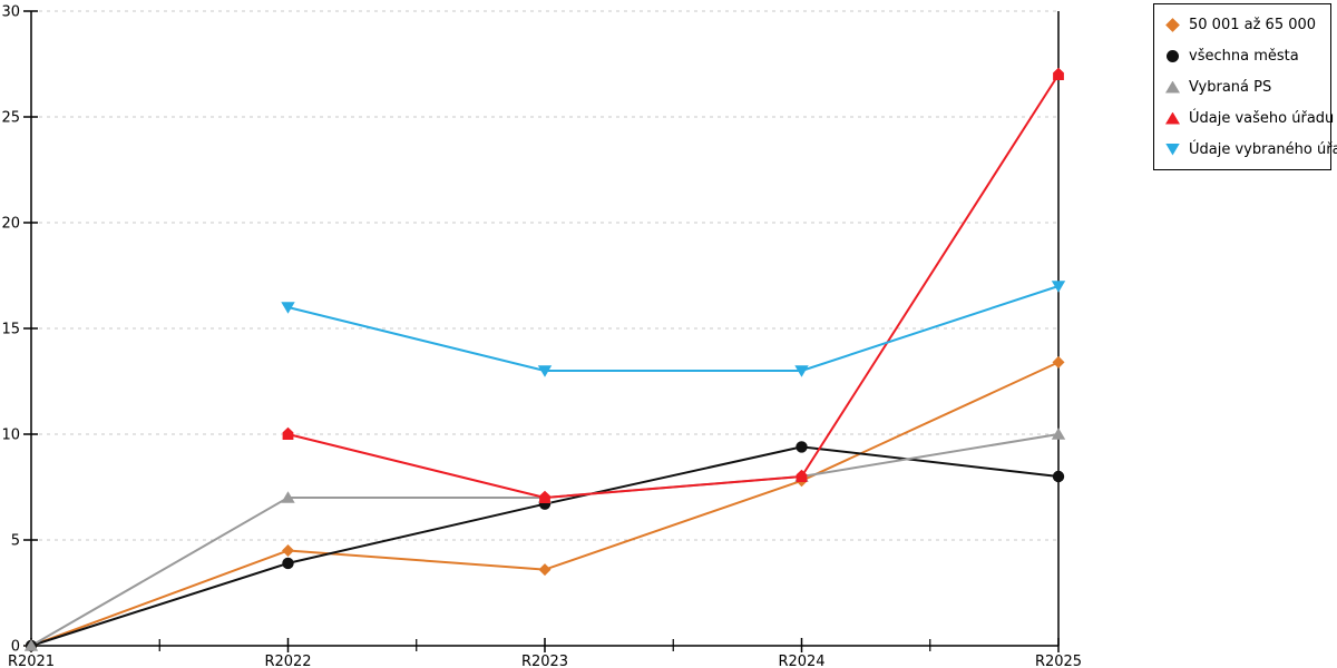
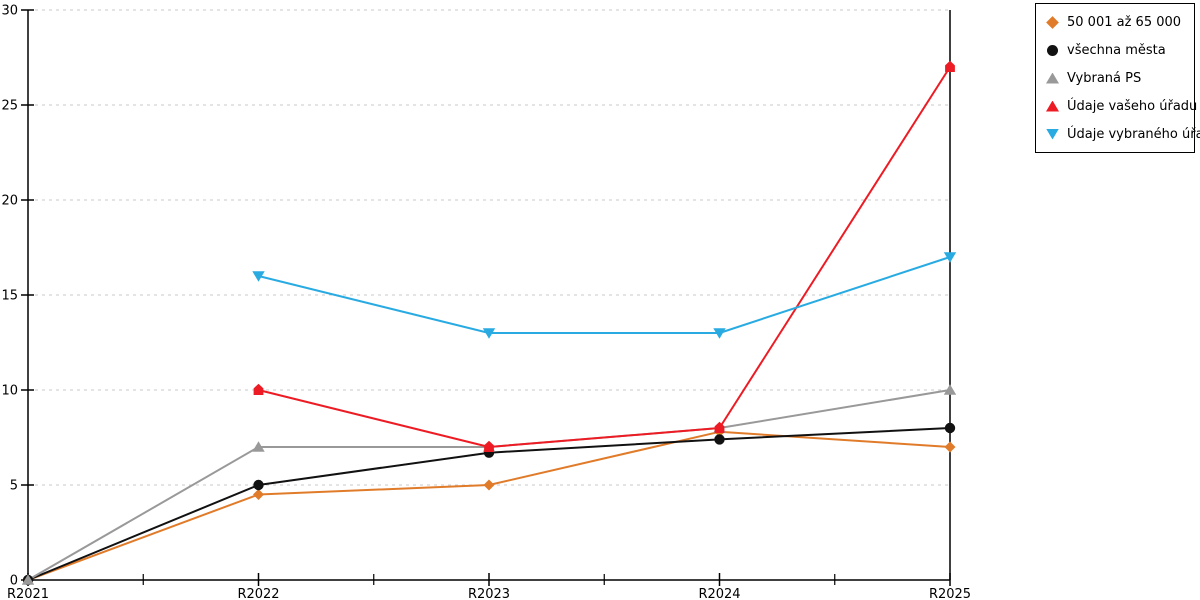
všechna města/R2022: 3.9 -> 5.0
50 001 až 65 000/R2023: 3.6 -> 5.0
všechna města/R2024: 9.4 -> 7.4
50 001 až 65 000/R2025: 13.4 -> 7.0
